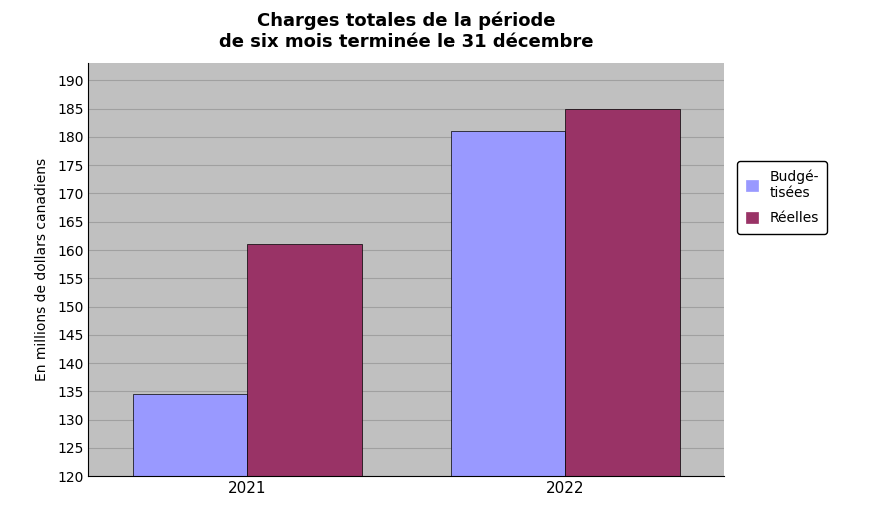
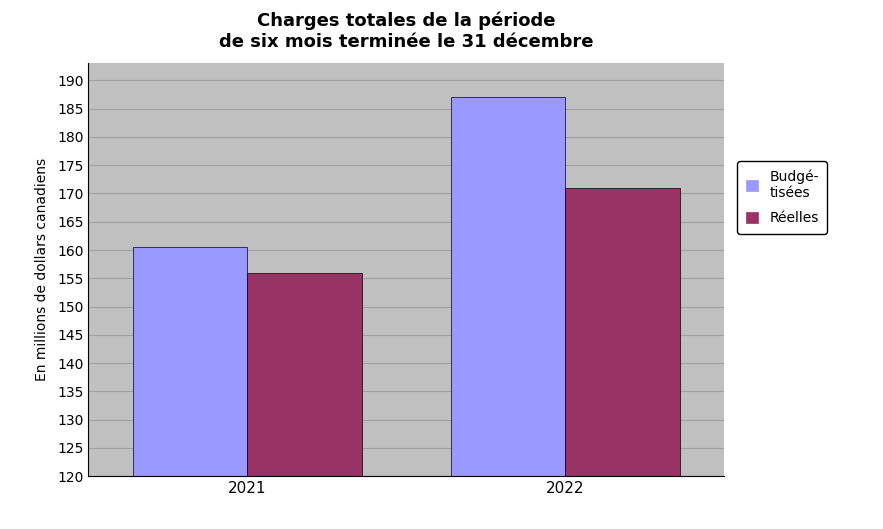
Budgé- tisées/2021: 134.6 -> 160.5
Réelles/2021: 161 -> 156
Budgé- tisées/2022: 181.0 -> 187.0
Réelles/2022: 185 -> 171
